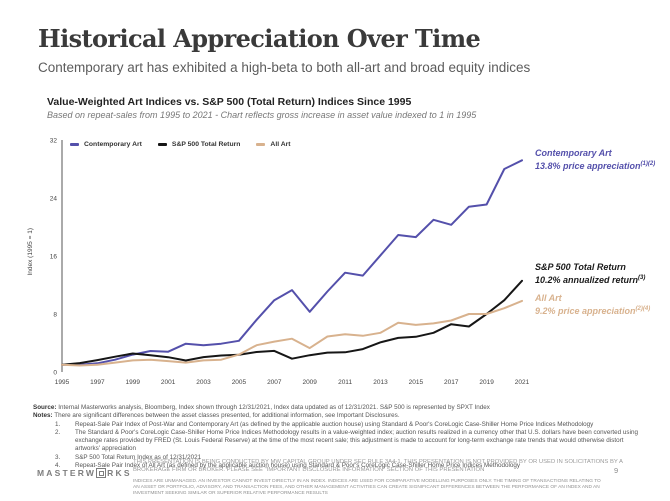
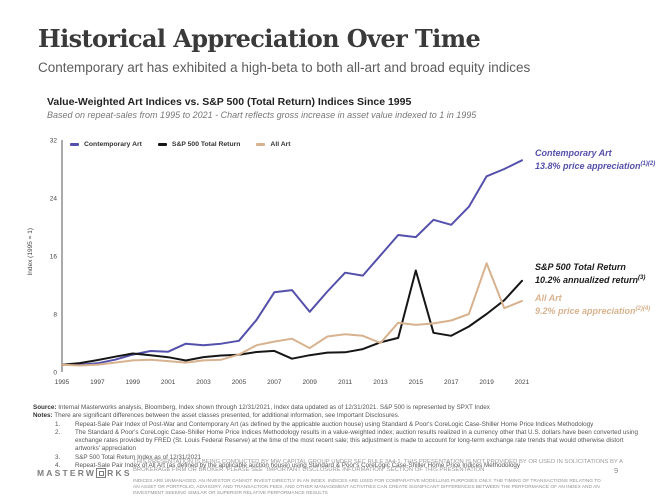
Contemporary Art/2007: 10 -> 11
All Art/2013: 5 -> 4
S&P 500 Total Return/2015: 5 -> 14
S&P 500 Total Return/2017: 7 -> 5
Contemporary Art/2019: 23 -> 27
All Art/2019: 8 -> 15
